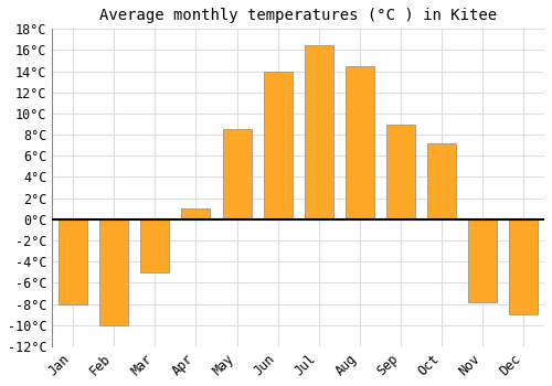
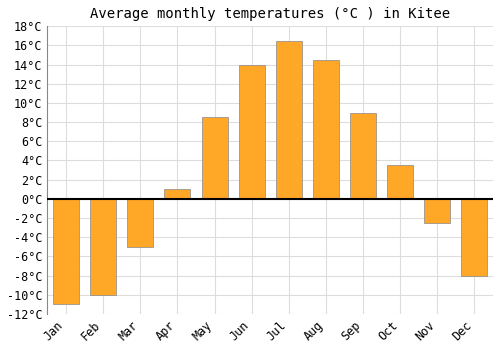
Jan: -8.0°C -> -11.0°C
Oct: 7.2°C -> 3.5°C
Nov: -7.8°C -> -2.5°C
Dec: -9.0°C -> -8.0°C
